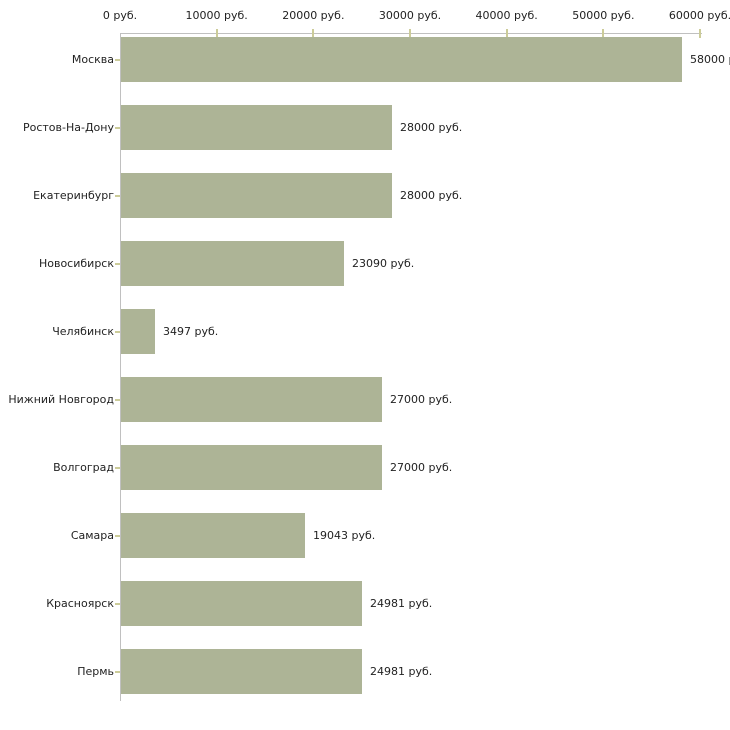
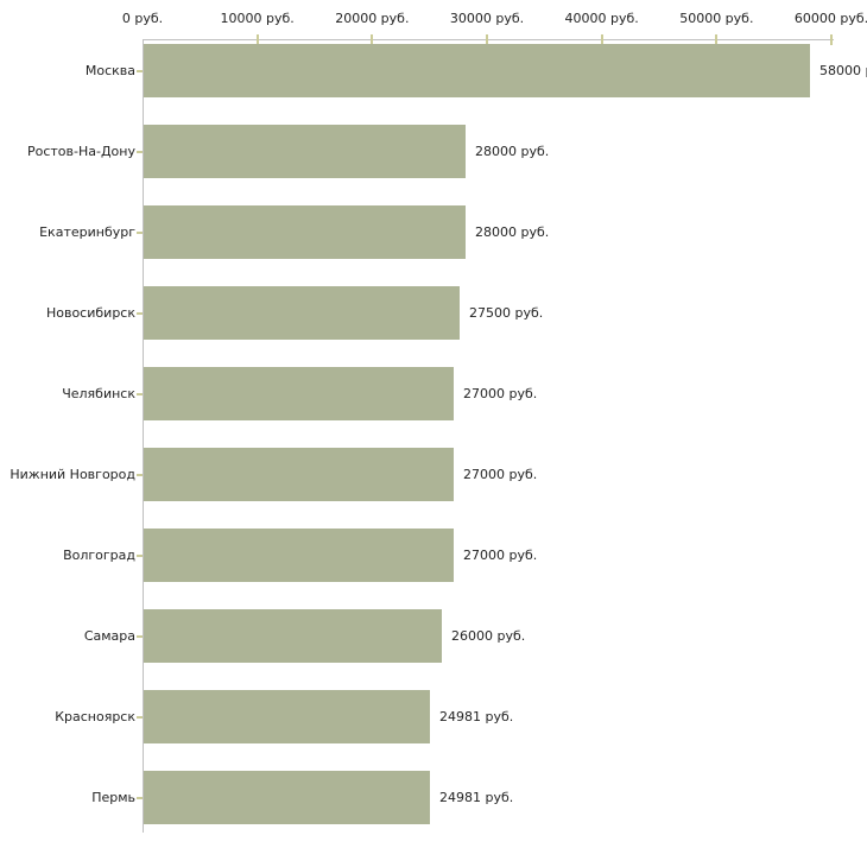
Новосибирск: 23090 -> 27500
Челябинск: 3497 -> 27000
Самара: 19043 -> 26000
